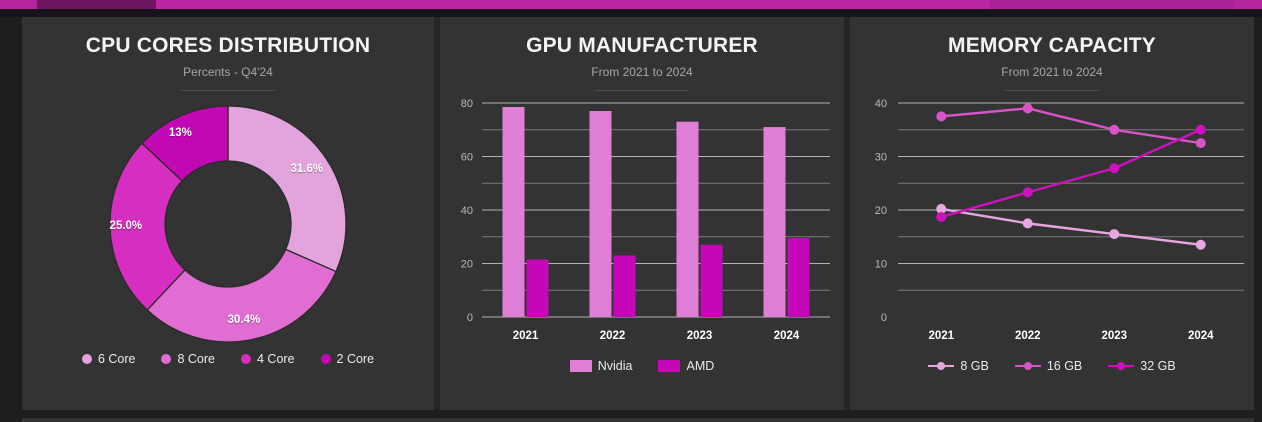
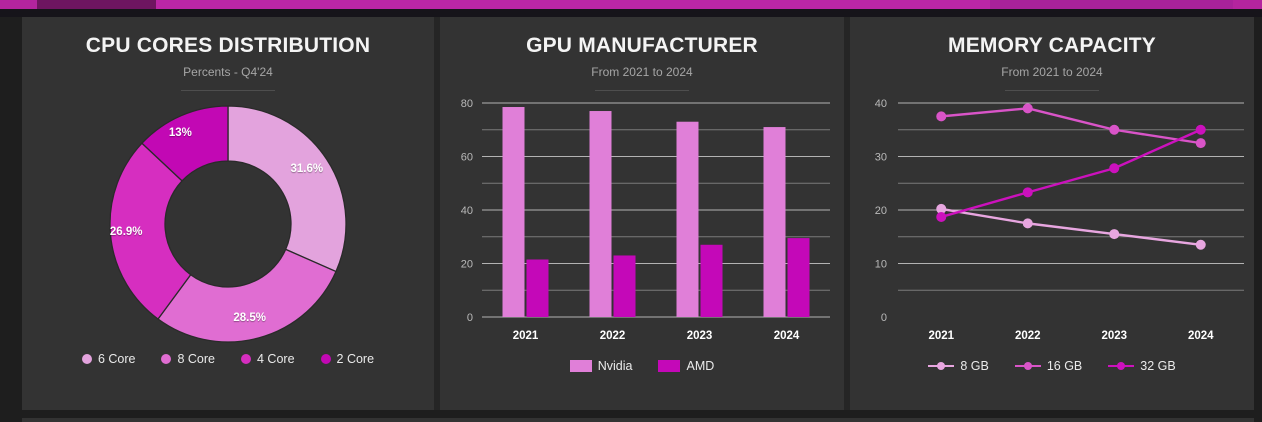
CPU CORES DISTRIBUTION/8 Core: 30.4% -> 28.5%
CPU CORES DISTRIBUTION/4 Core: 25.0% -> 26.9%
